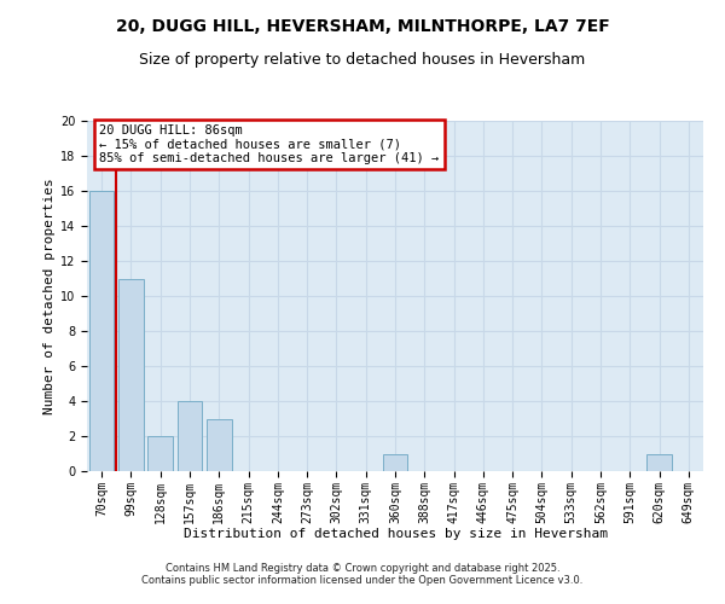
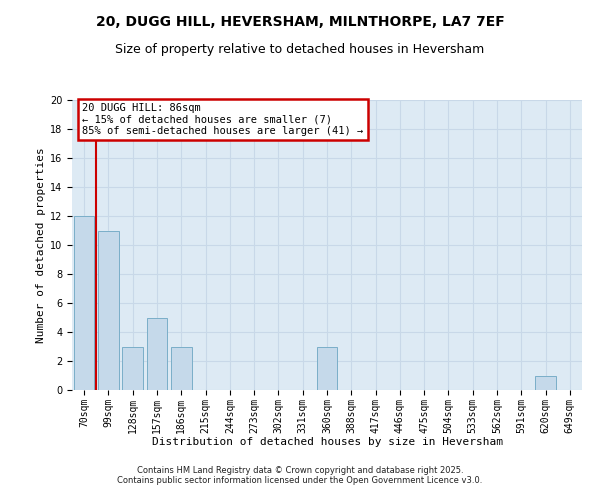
70sqm: 16 -> 12
128sqm: 2 -> 3
157sqm: 4 -> 5
360sqm: 1 -> 3
